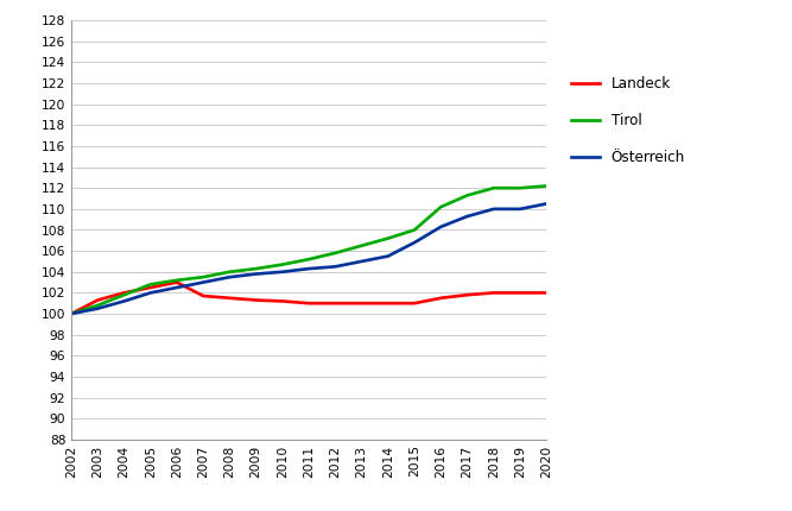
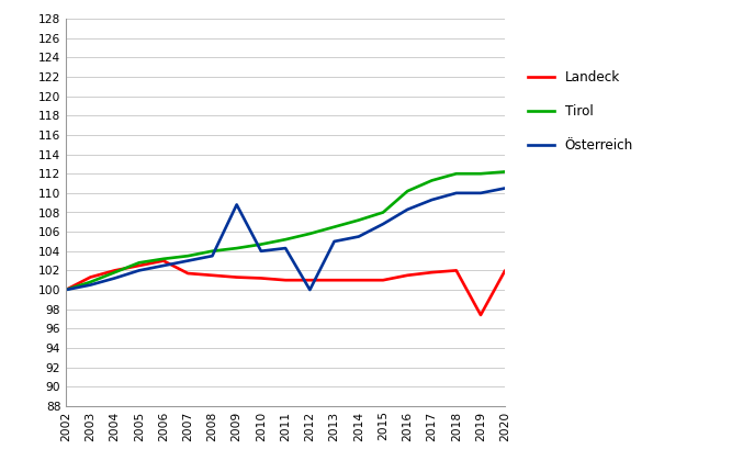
Österreich/2009: 103.8 -> 108.8
Österreich/2012: 104.5 -> 100.0
Landeck/2019: 102.0 -> 97.4
